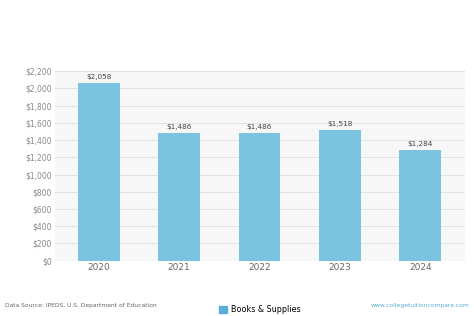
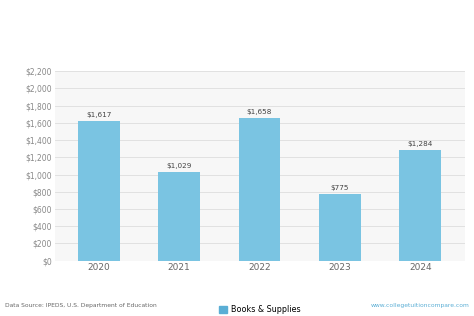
2020: $2,058 -> $1,617
2021: $1,486 -> $1,029
2022: $1,486 -> $1,658
2023: $1,518 -> $775
